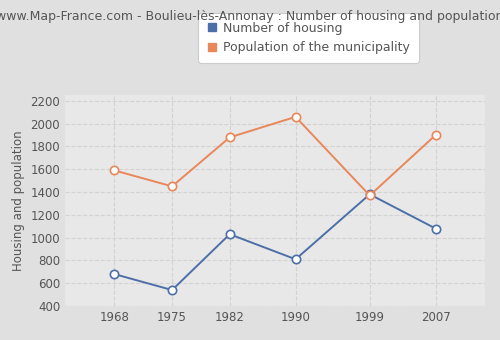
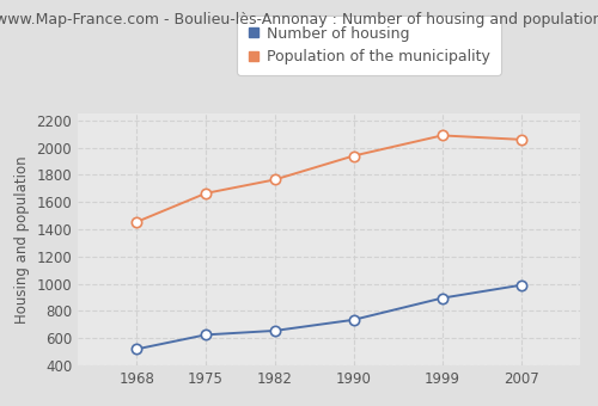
Number of housing/1968: 680 -> 520
Population of the municipality/1968: 1590 -> 1460
Number of housing/1975: 540 -> 620
Population of the municipality/1975: 1450 -> 1660
Number of housing/1982: 1030 -> 660
Population of the municipality/1982: 1880 -> 1760
Number of housing/1990: 810 -> 740
Population of the municipality/1990: 2060 -> 1940
Number of housing/1999: 1380 -> 900
Population of the municipality/1999: 1370 -> 2090
Number of housing/2007: 1080 -> 990
Population of the municipality/2007: 1900 -> 2060
